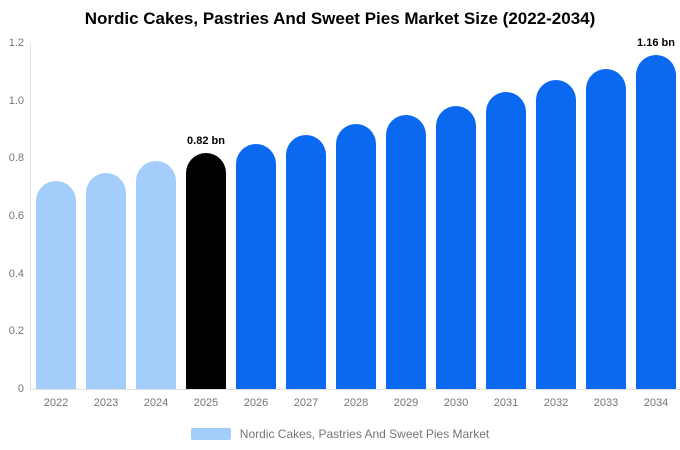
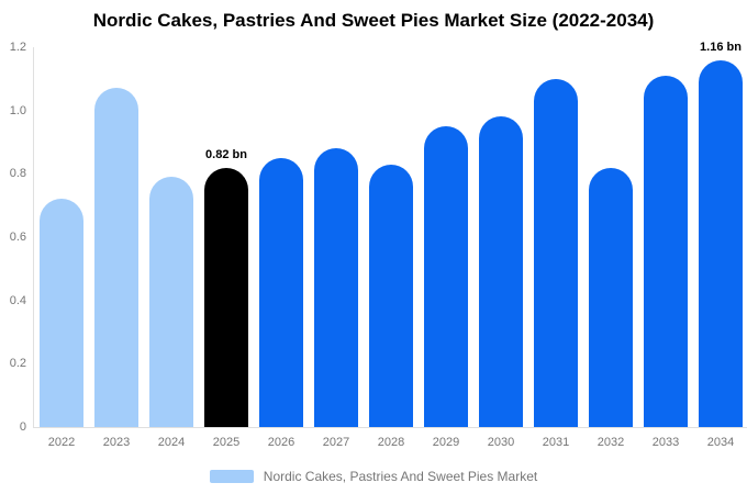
2023: 0.75 -> 1.07
2028: 0.92 -> 0.83
2031: 1.03 -> 1.10
2032: 1.07 -> 0.82
